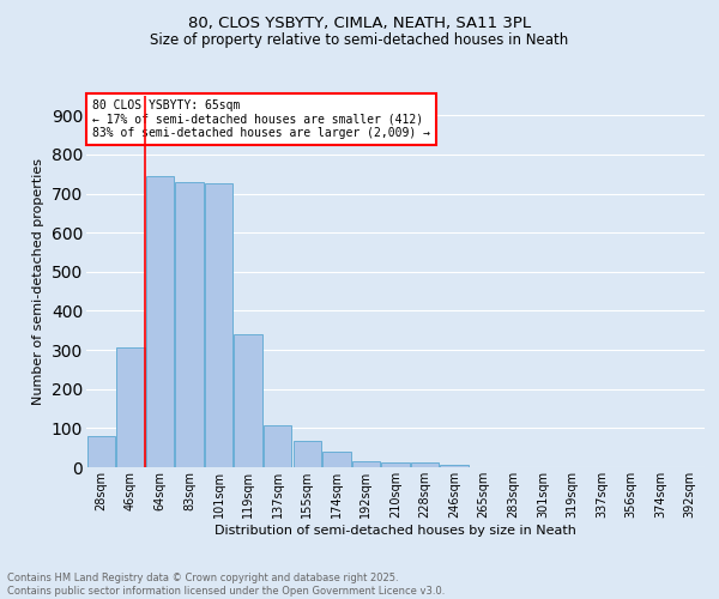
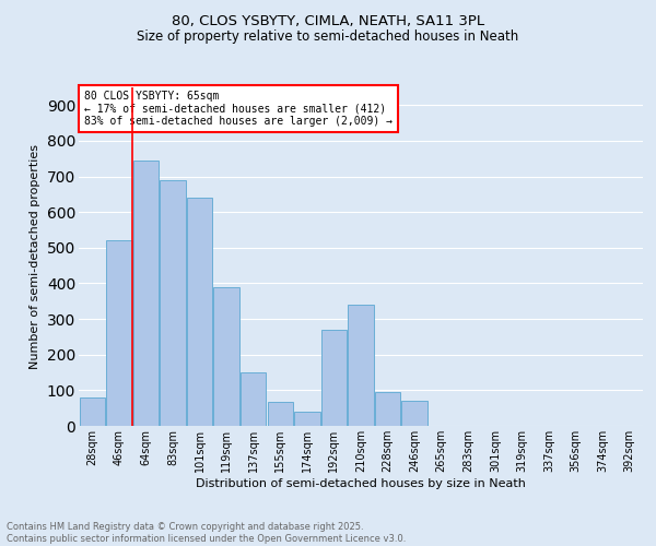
46sqm: 305 -> 520
83sqm: 730 -> 690
101sqm: 725 -> 640
119sqm: 340 -> 390
137sqm: 108 -> 150
192sqm: 15 -> 270
210sqm: 12 -> 340
228sqm: 12 -> 95
246sqm: 5 -> 70
